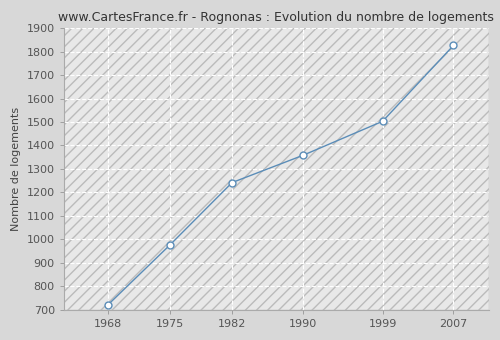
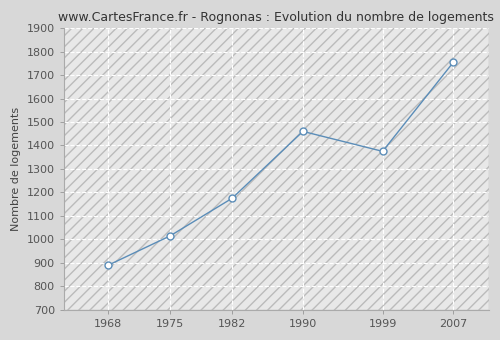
1968: 722 -> 890
1975: 977 -> 1015
1982: 1242 -> 1175
1990: 1358 -> 1460
1999: 1503 -> 1375
2007: 1826 -> 1755
